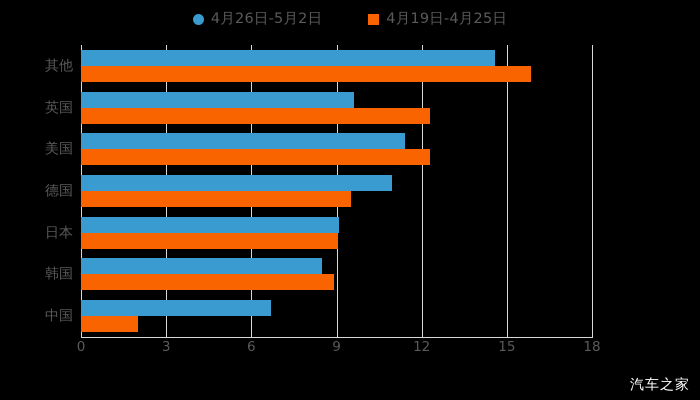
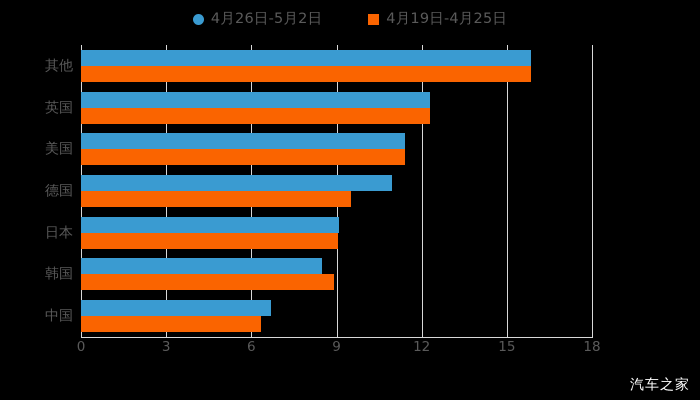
4月26日-5月2日/其他: 14.6 -> 15.8
4月26日-5月2日/英国: 9.6 -> 12.3
4月19日-4月25日/美国: 12.3 -> 11.4
4月19日-4月25日/中国: 2.0 -> 6.3
